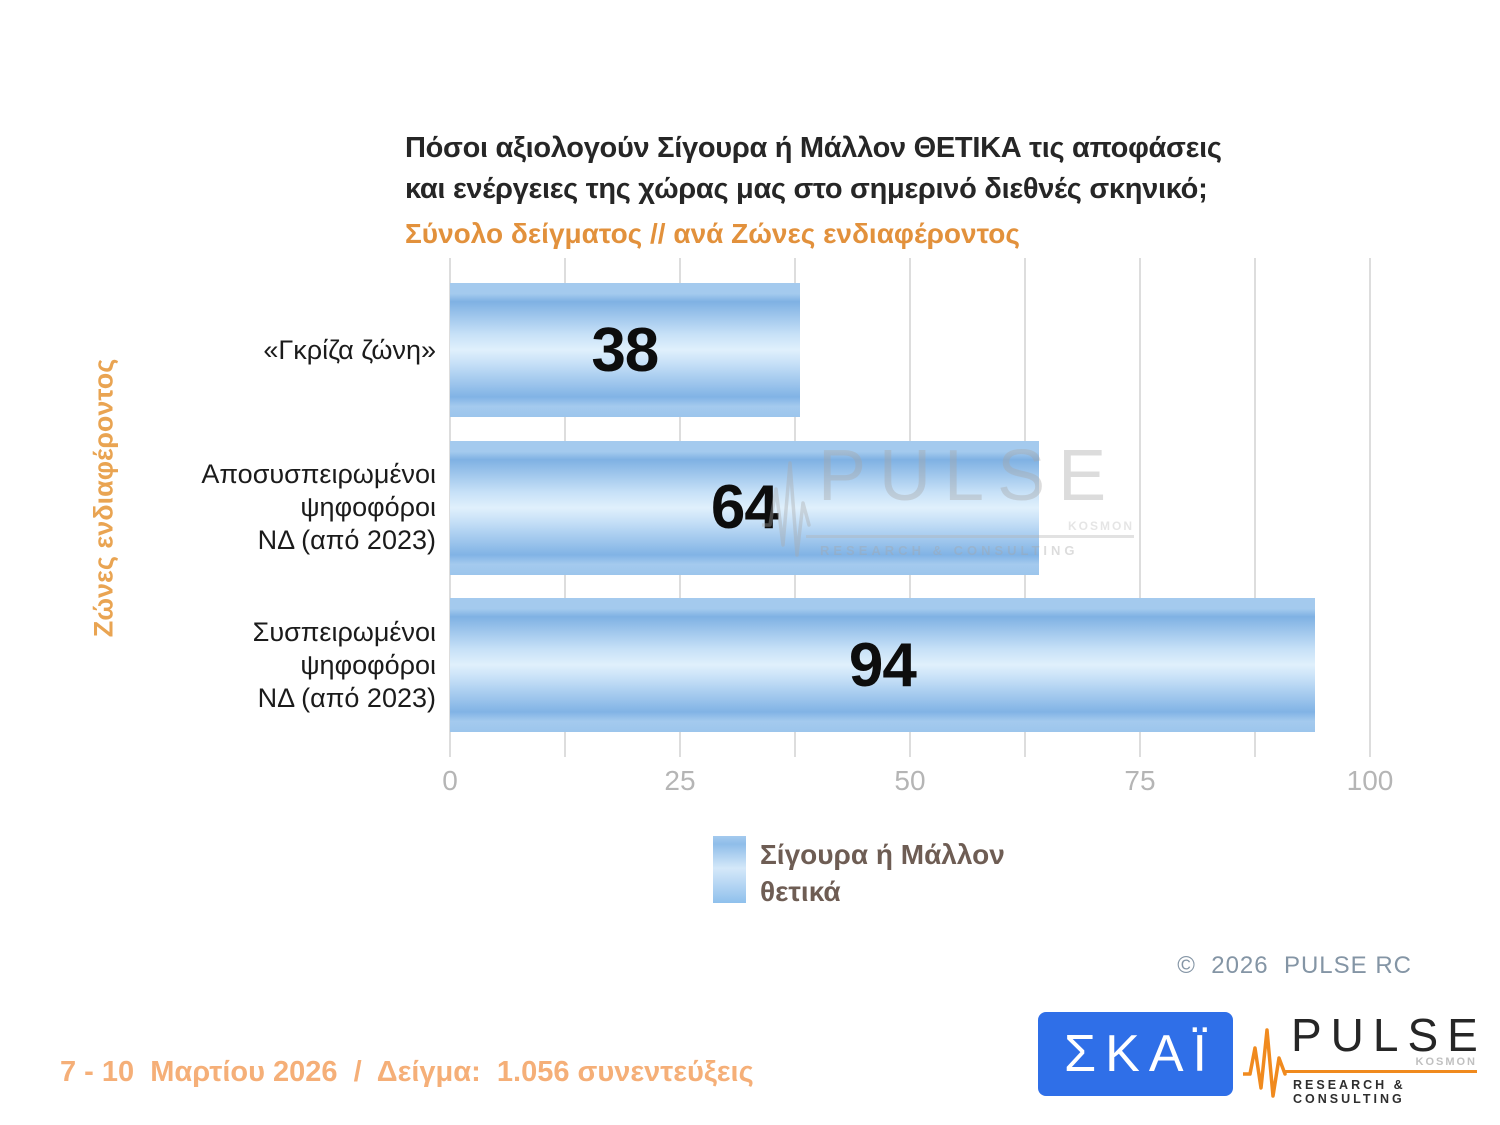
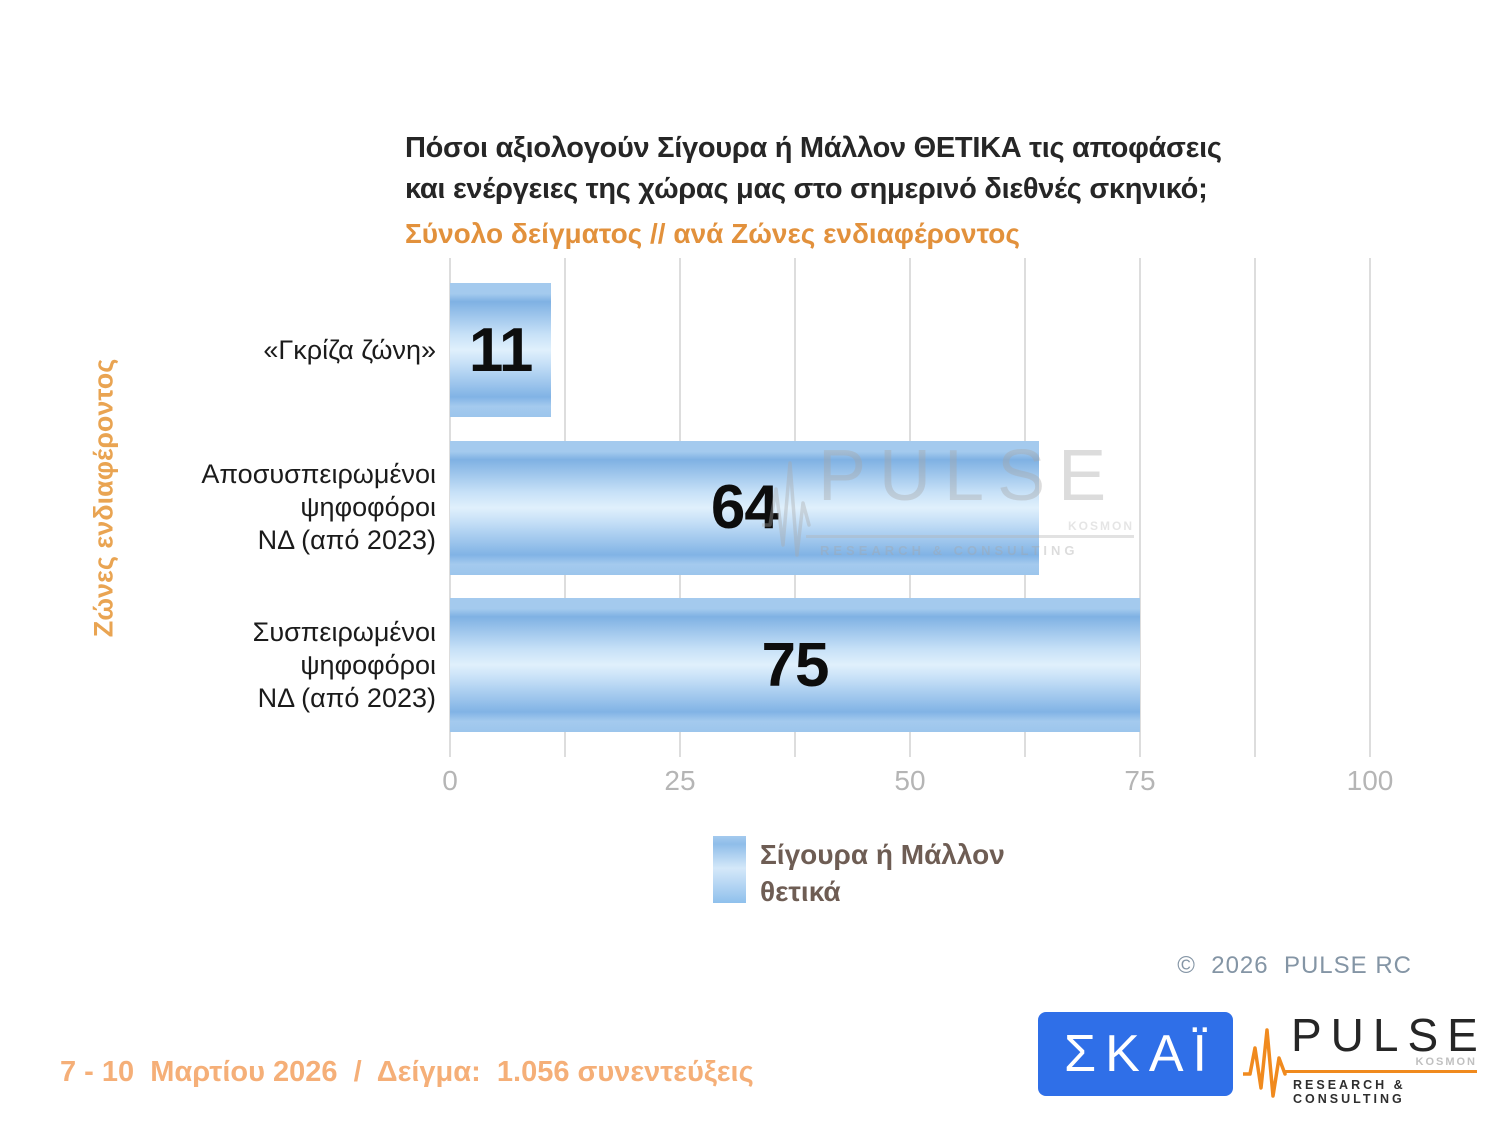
«Γκρίζα ζώνη»: 38 -> 11
Συσπειρωμένοι ψηφοφόροι ΝΔ (από 2023): 94 -> 75
